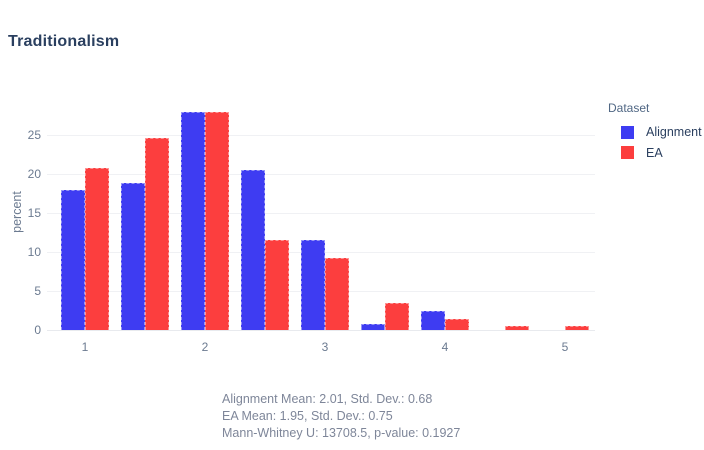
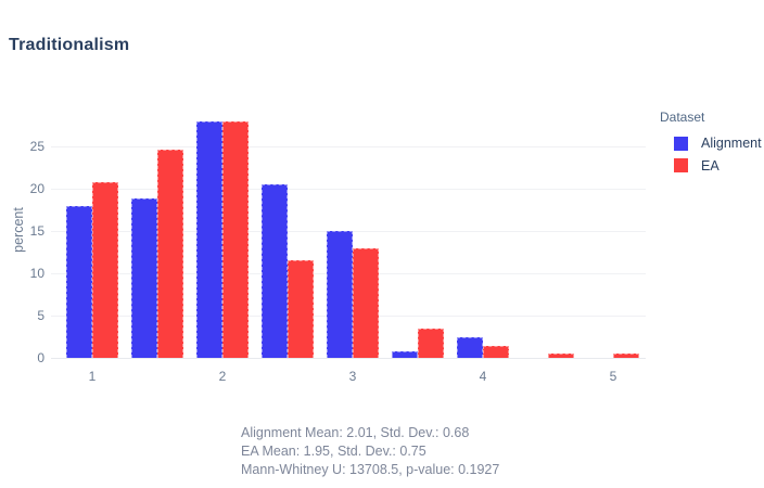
Alignment/3: 12 -> 15
EA/3: 9 -> 13
